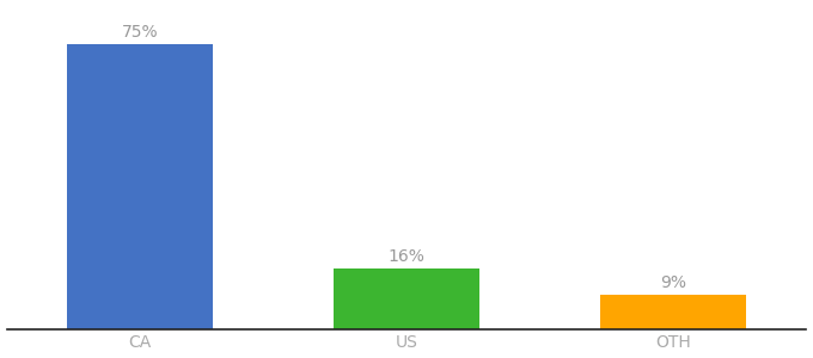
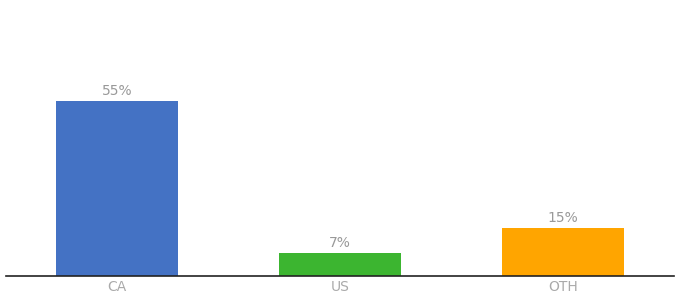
CA: 75% -> 55%
US: 16% -> 7%
OTH: 9% -> 15%
